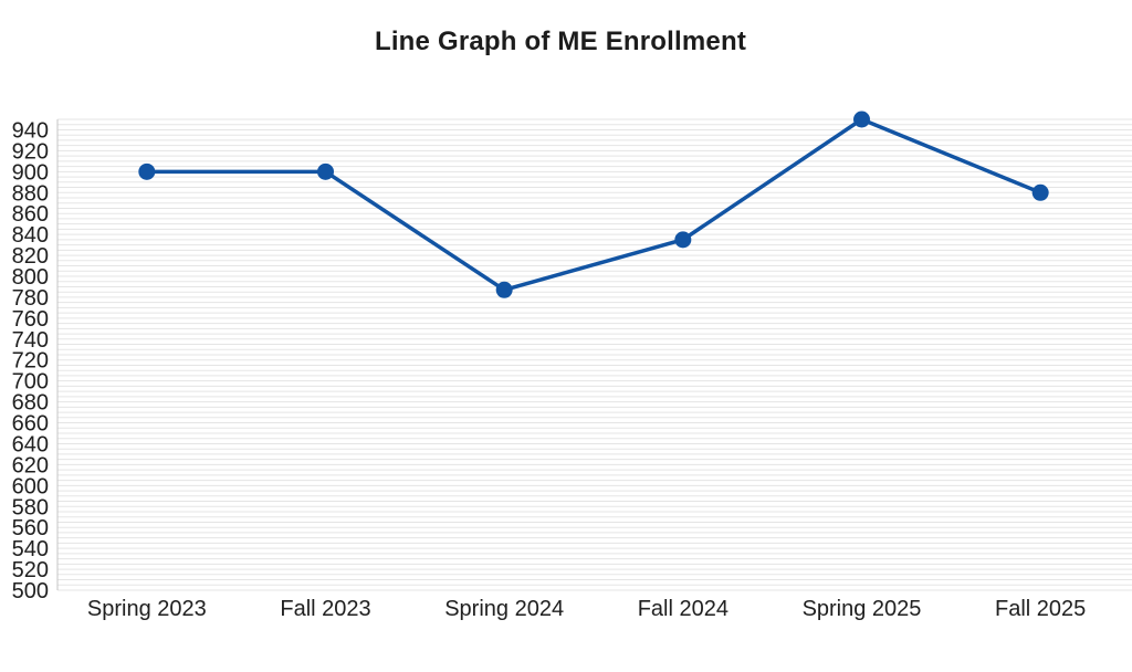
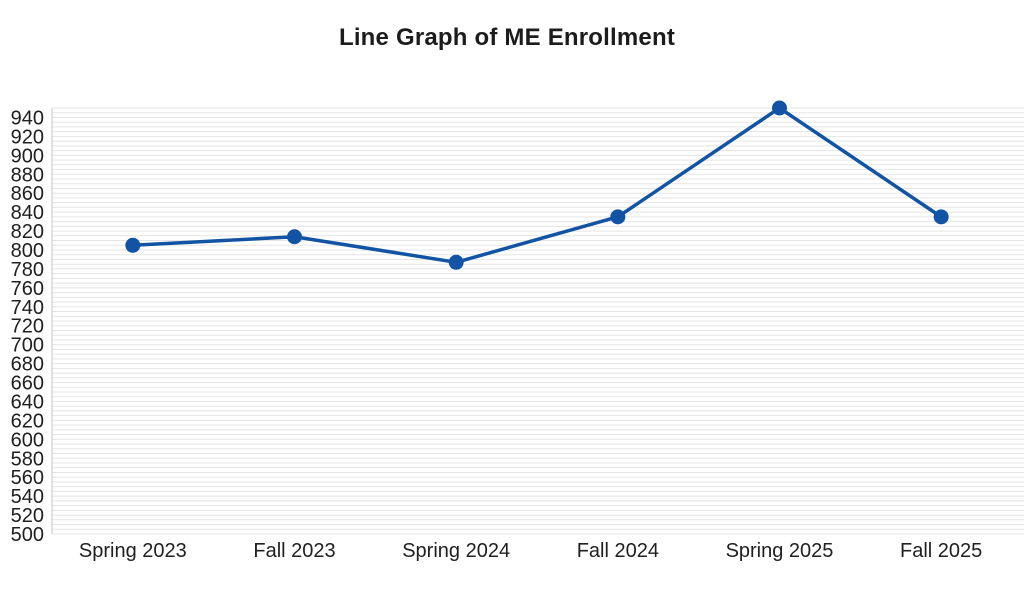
Spring 2023: 900 -> 800
Fall 2023: 900 -> 810
Fall 2025: 880 -> 840
